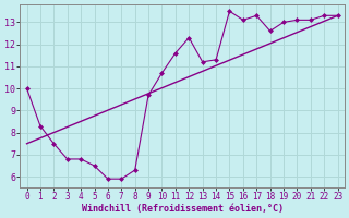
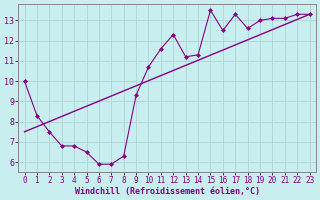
9: 9.7 -> 9.3
16: 13.1 -> 12.5
